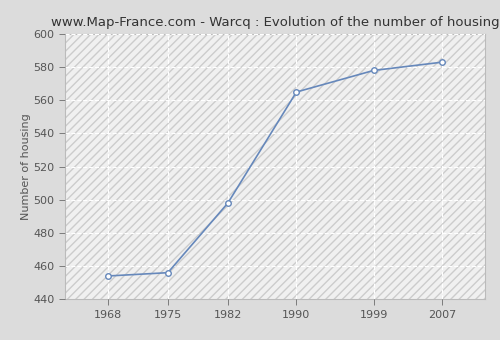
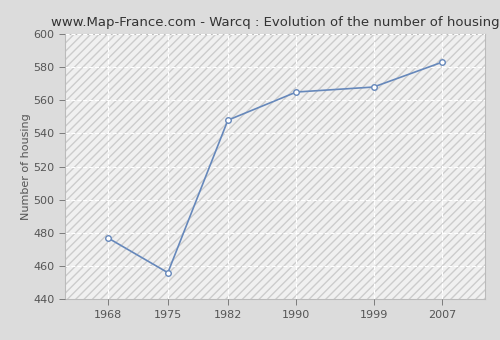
1968: 454 -> 477
1982: 498 -> 548
1999: 578 -> 568
